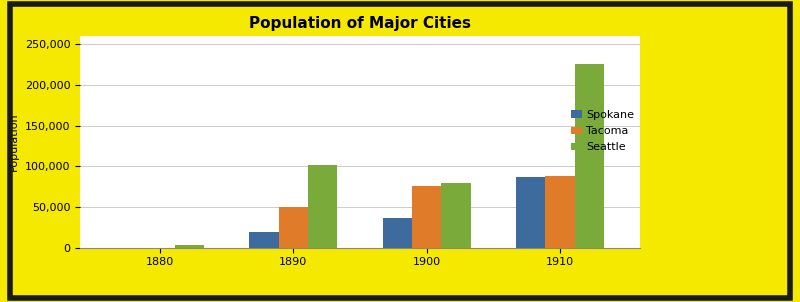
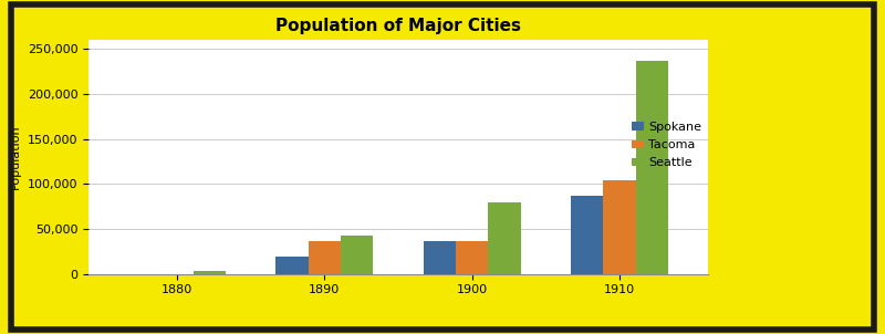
Tacoma/1890: 50,000 -> 36,000
Seattle/1890: 102,000 -> 42,000
Tacoma/1900: 76,000 -> 37,000
Tacoma/1910: 88,000 -> 104,000
Seattle/1910: 226,000 -> 237,000
